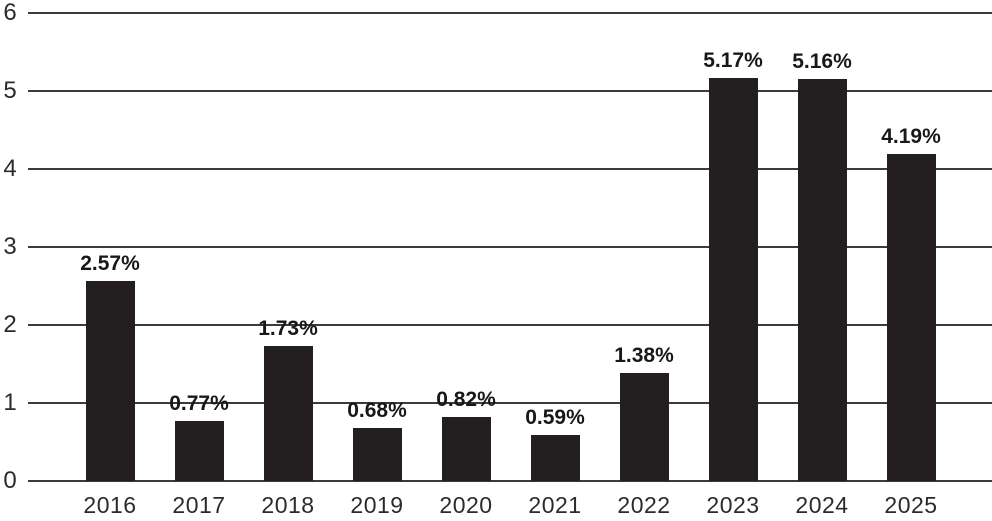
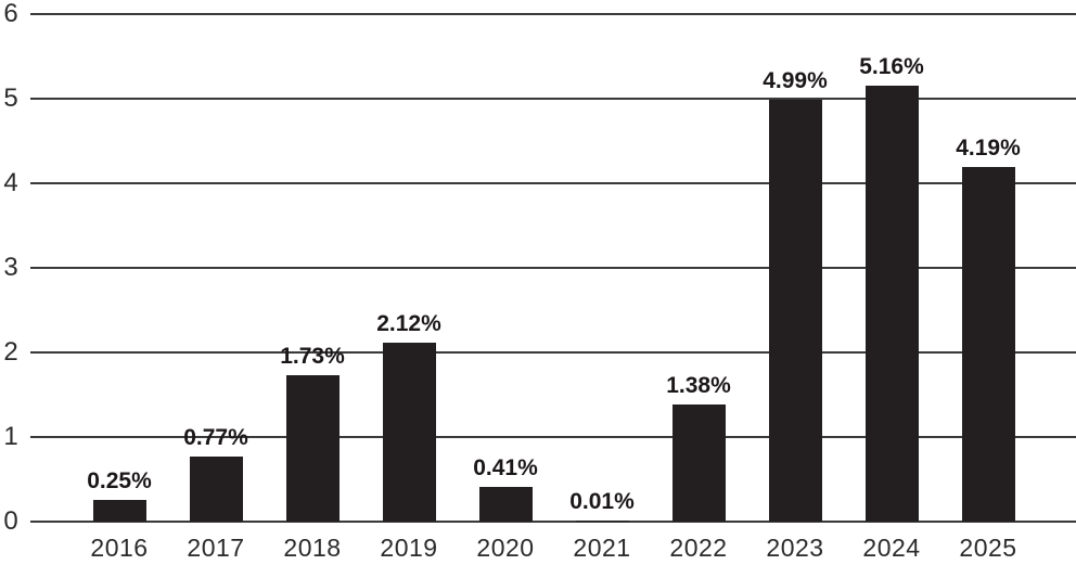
2016: 2.57% -> 0.25%
2019: 0.68% -> 2.12%
2020: 0.82% -> 0.41%
2021: 0.59% -> 0.01%
2023: 5.17% -> 4.99%
